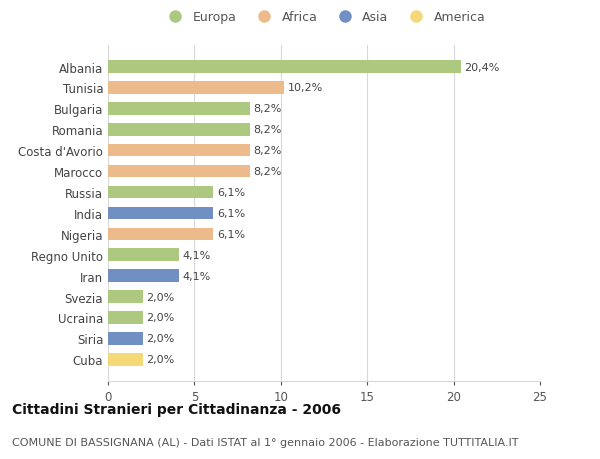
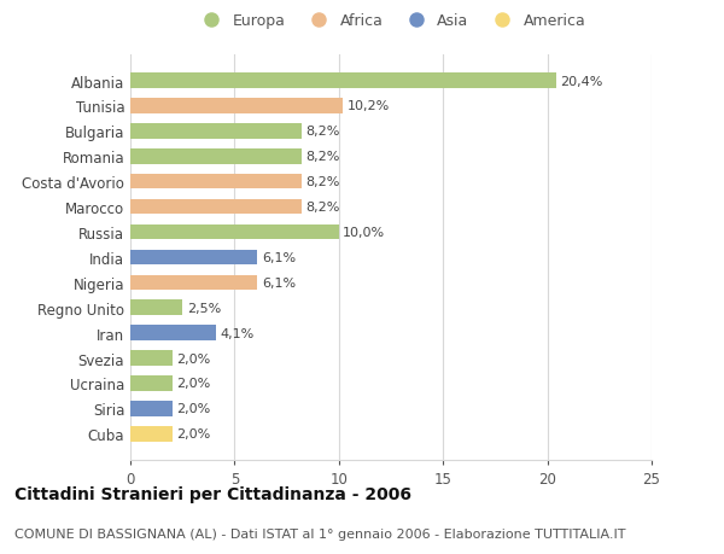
Russia: 6,1% -> 10,0%
Regno Unito: 4,1% -> 2,5%
